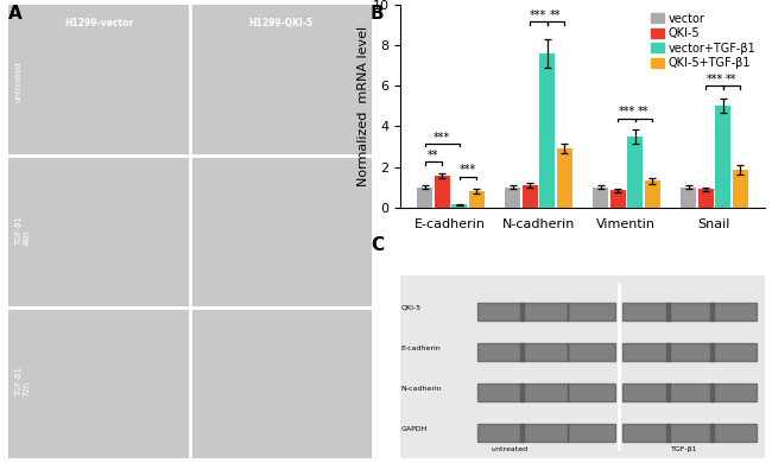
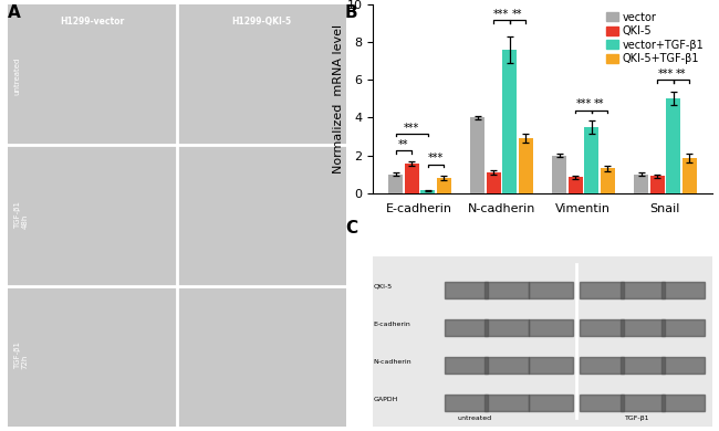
vector/N-cadherin: 1 -> 4
vector/Vimentin: 1 -> 2
